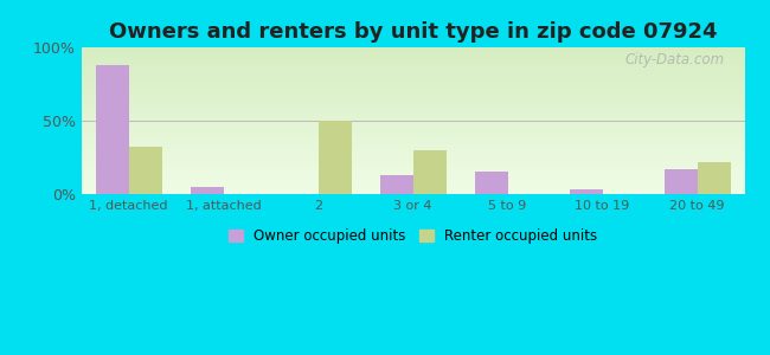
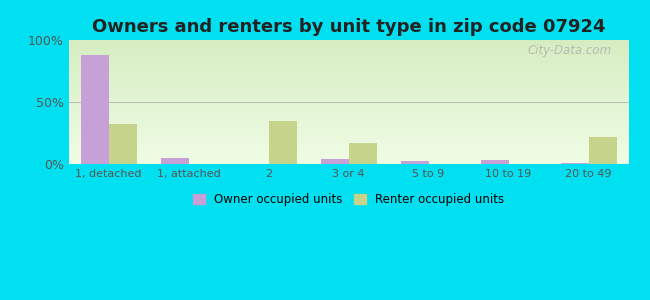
Renter occupied units/2: 50% -> 35%
Owner occupied units/3 or 4: 13% -> 4%
Renter occupied units/3 or 4: 30% -> 17%
Owner occupied units/5 to 9: 15% -> 2%
Owner occupied units/20 to 49: 17% -> 1%
